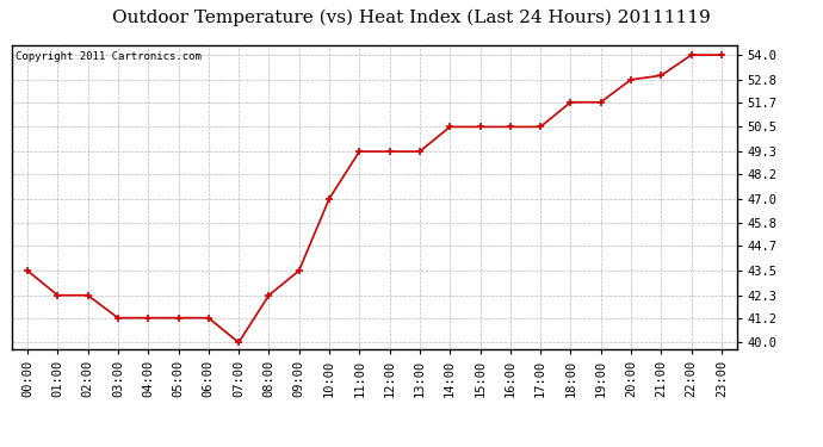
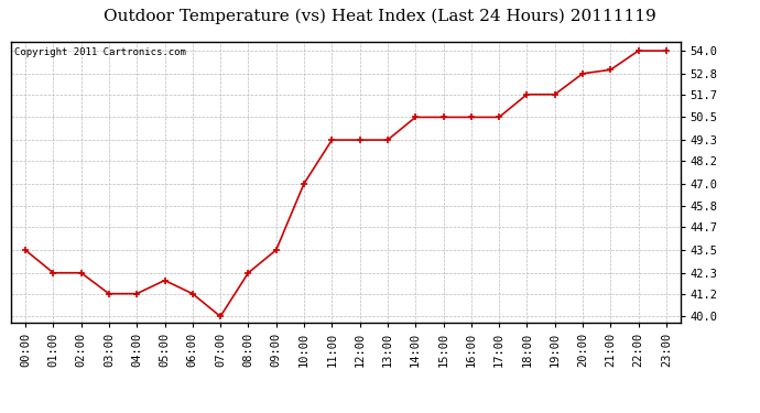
05:00: 41.2 -> 41.9
